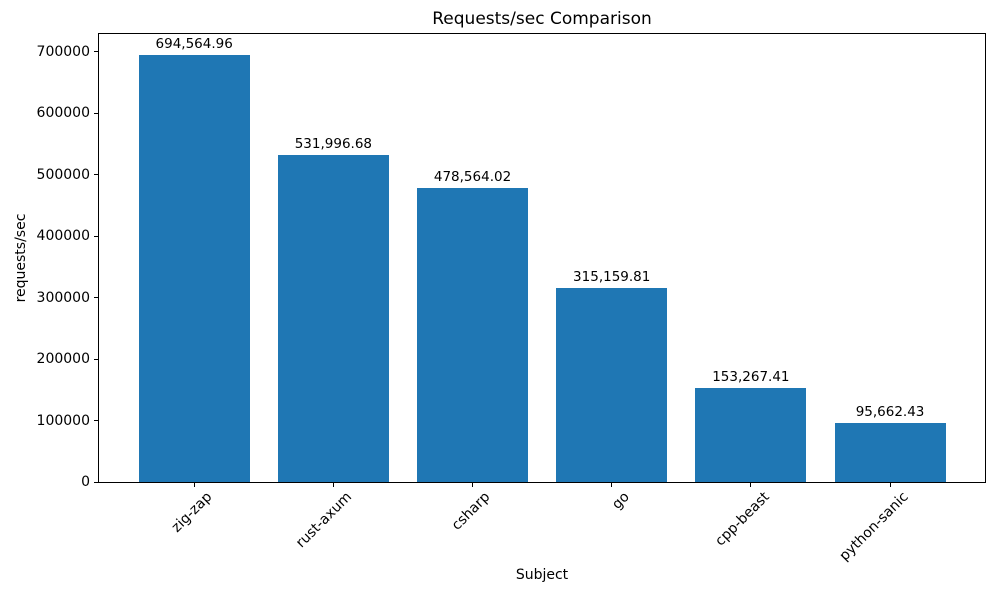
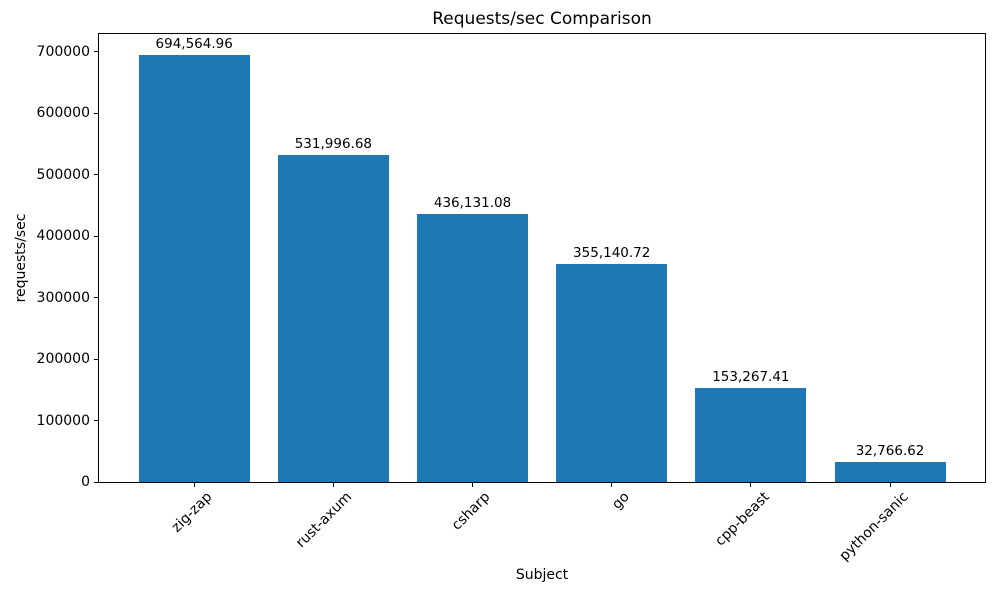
csharp: 478,564.02 -> 436,131.08
go: 315,159.81 -> 355,140.72
python-sanic: 95,662.43 -> 32,766.62
